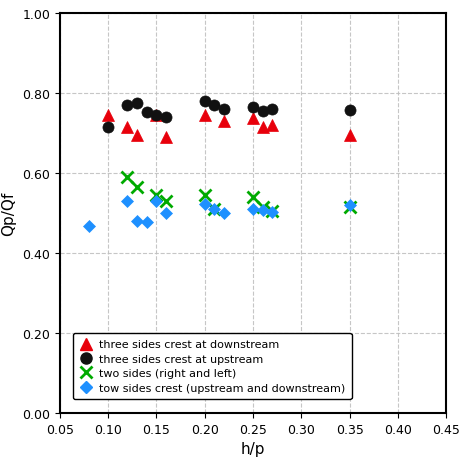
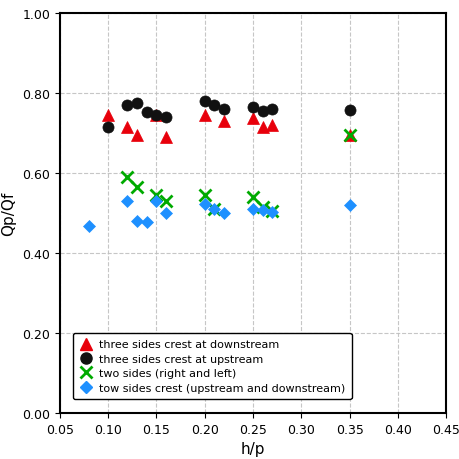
two sides (right and left)/0.35: 0.515 -> 0.695
